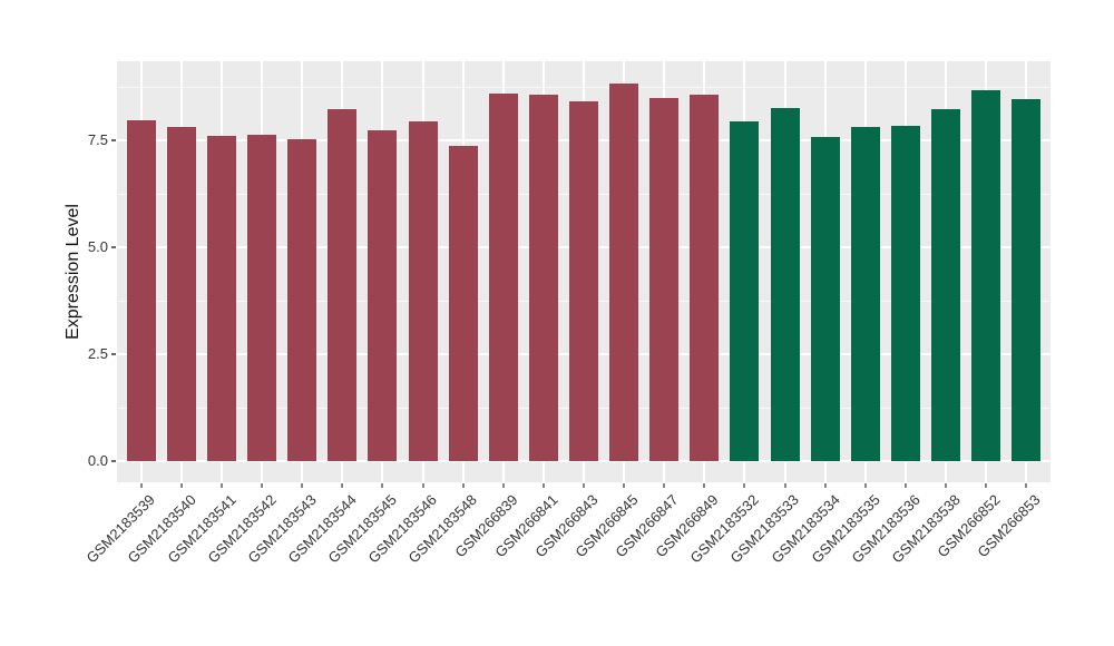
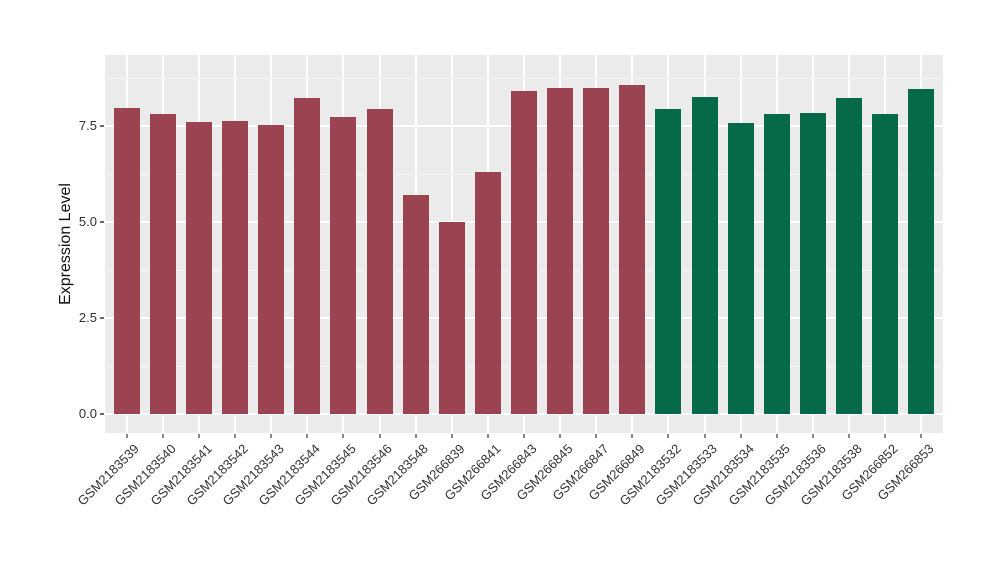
GSM2183548: 7.4 -> 5.7
GSM266839: 8.6 -> 5.0
GSM266841: 8.6 -> 6.3
GSM266845: 8.8 -> 8.5
GSM266852: 8.7 -> 7.8
